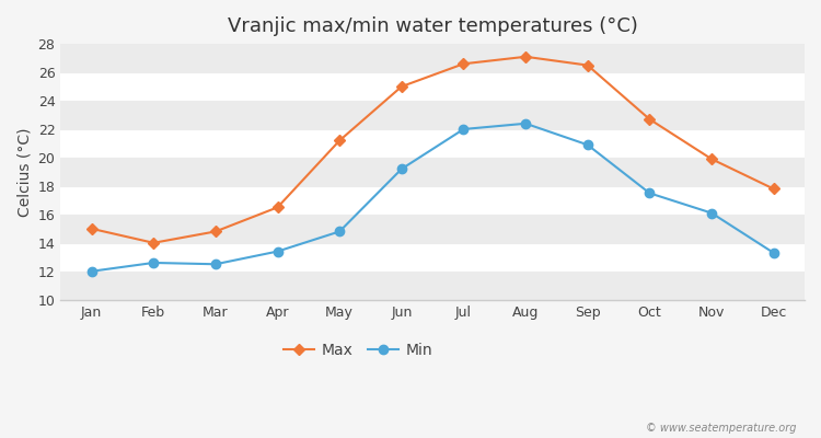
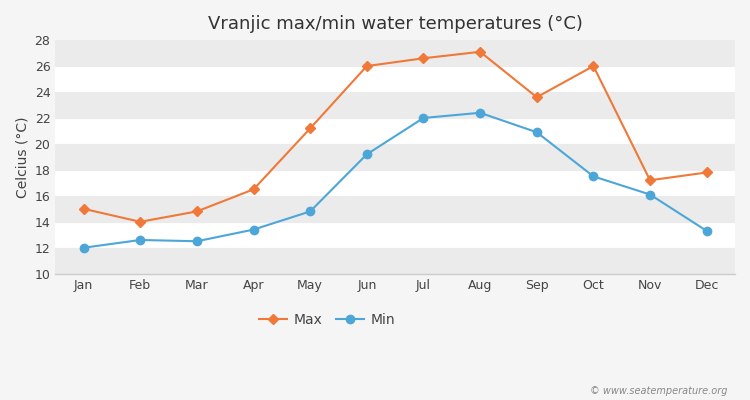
Max/Jun: 25.0 -> 26.0
Max/Sep: 26.5 -> 23.6
Max/Oct: 22.7 -> 26.0
Max/Nov: 19.9 -> 17.2
